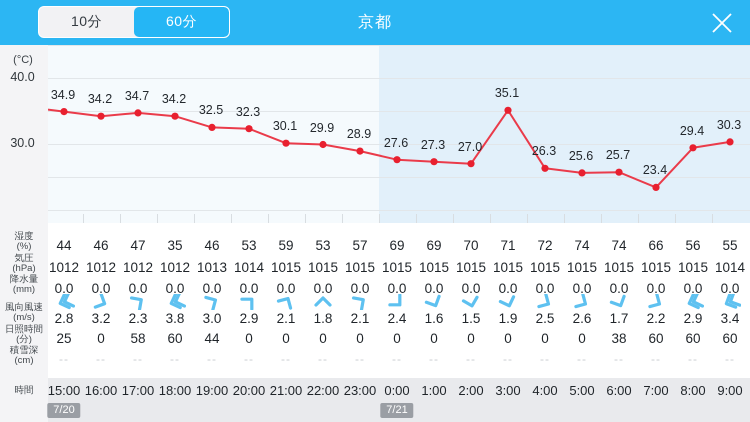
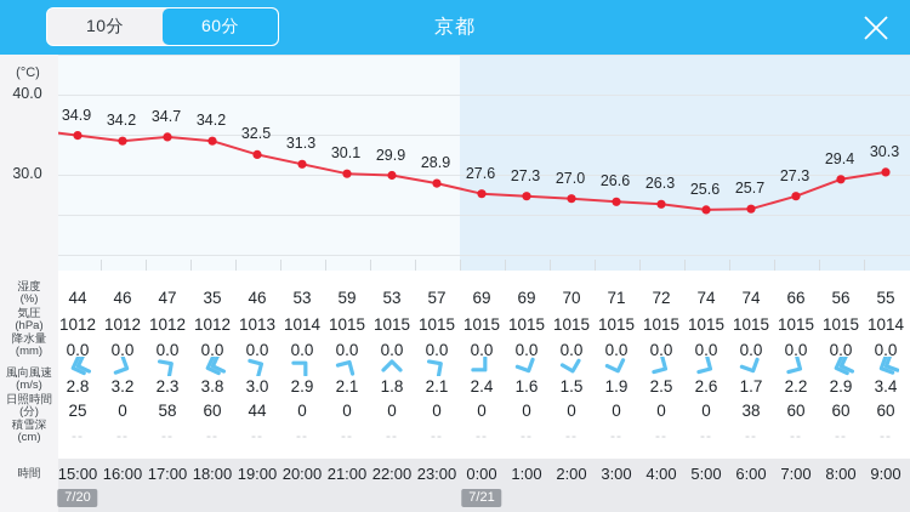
20:00: 32.3 -> 31.3
3:00: 35.1 -> 26.6
7:00: 23.4 -> 27.3
